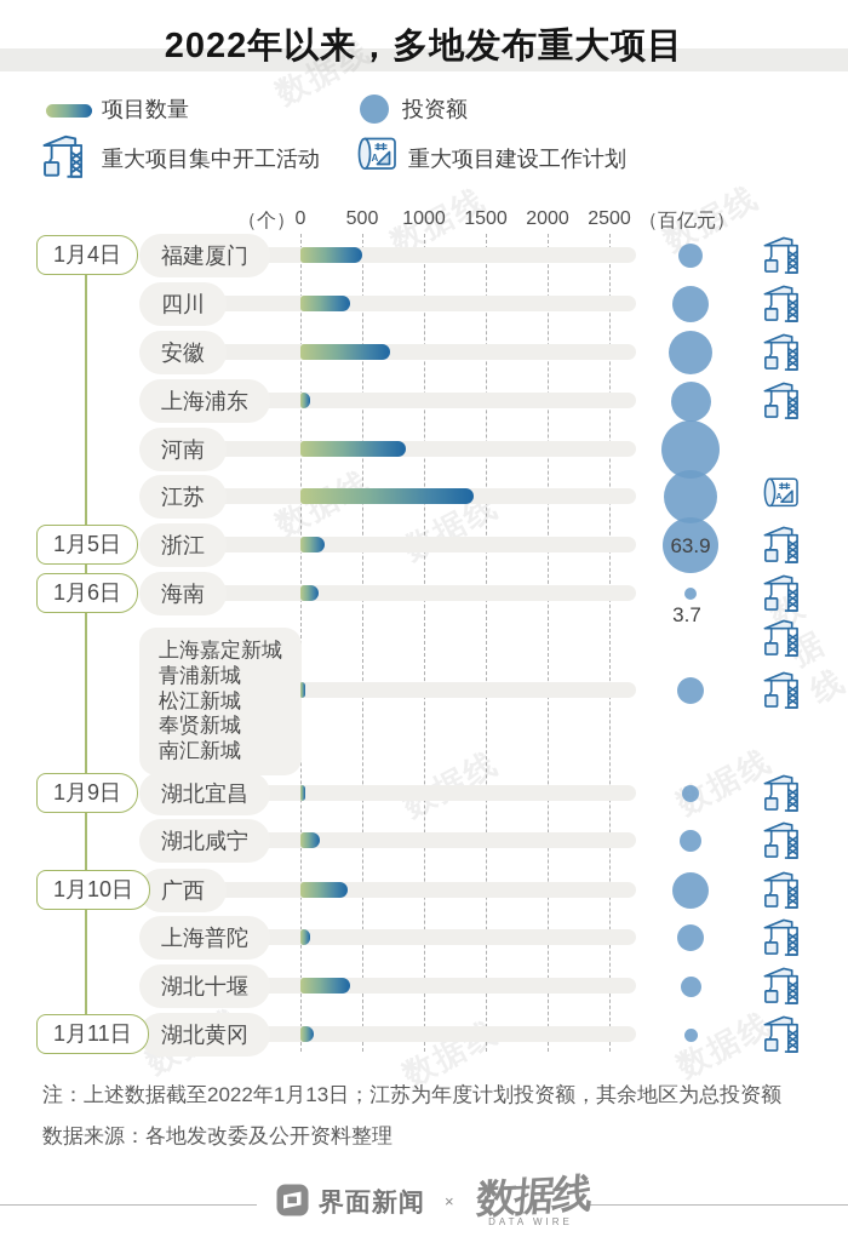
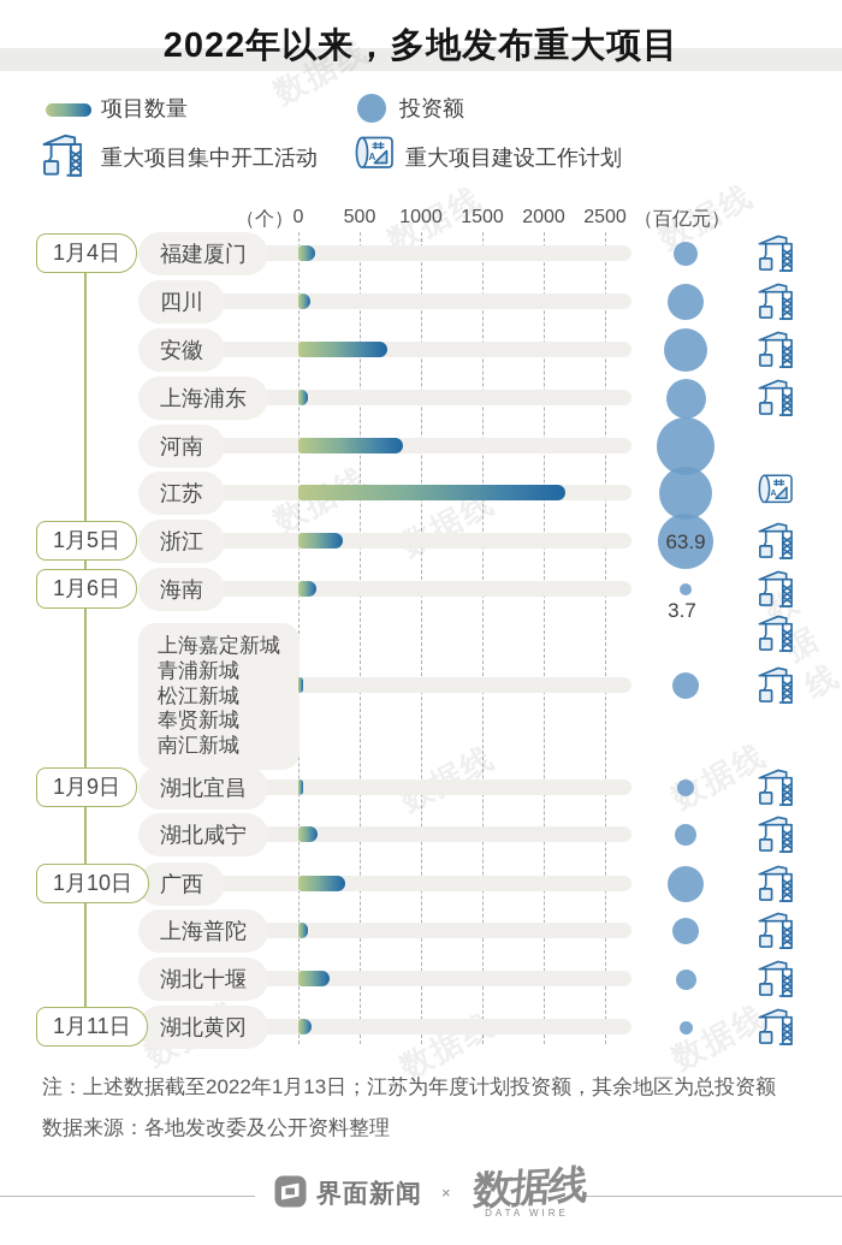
项目数量/福建厦门: 500 -> 100
项目数量/四川: 400 -> 100
项目数量/江苏: 1400 -> 2200
项目数量/浙江: 200 -> 400
项目数量/湖北十堰: 400 -> 200
